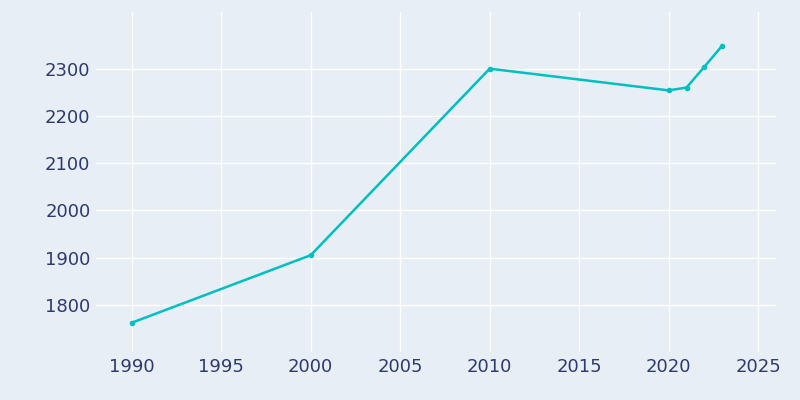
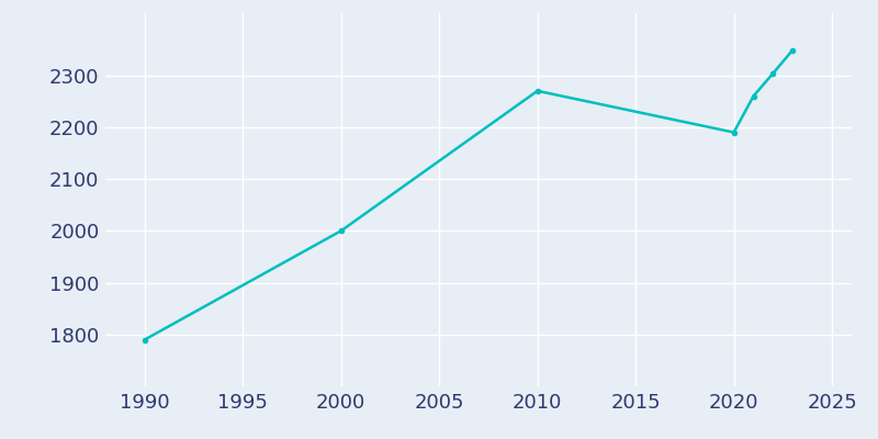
1990: 1762 -> 1790
2000: 1905 -> 2000
2010: 2300 -> 2270
2020: 2254 -> 2190
